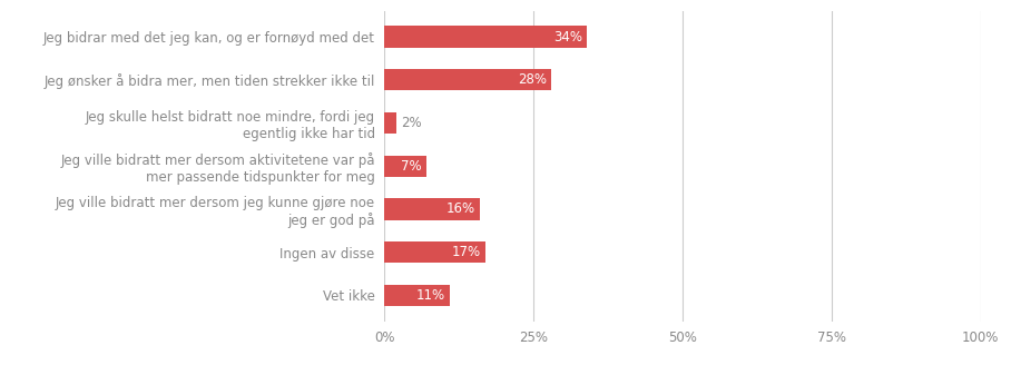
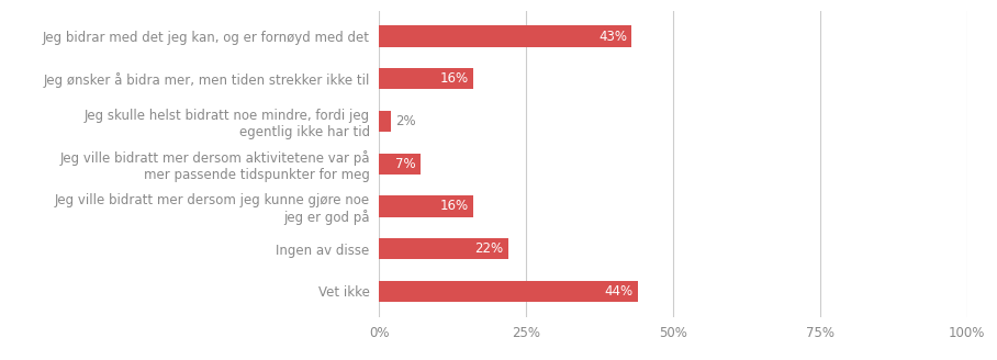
Jeg bidrar med det jeg kan, og er fornøyd med det: 34% -> 43%
Jeg ønsker å bidra mer, men tiden strekker ikke til: 28% -> 16%
Ingen av disse: 17% -> 22%
Vet ikke: 11% -> 44%
